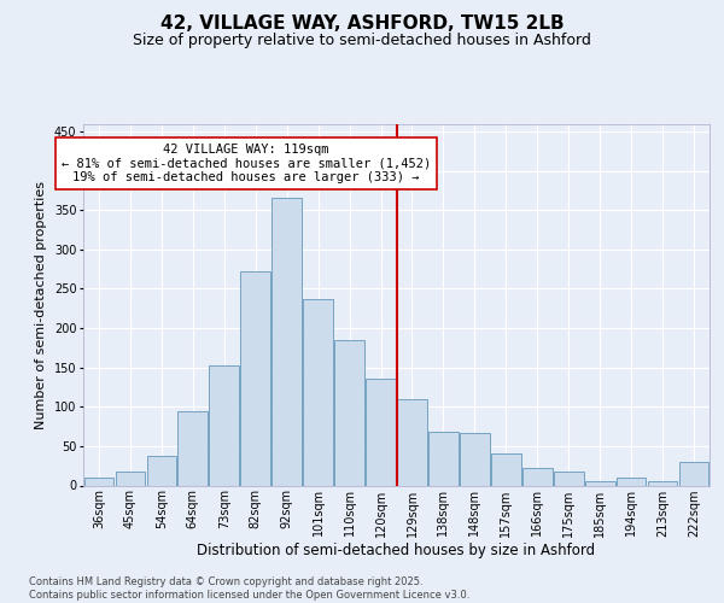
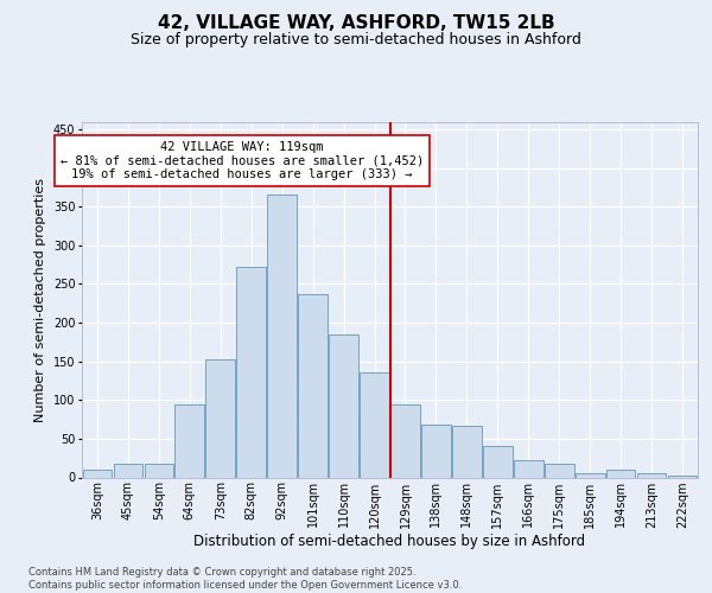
54sqm: 38 -> 18
129sqm: 110 -> 95
222sqm: 30 -> 3
